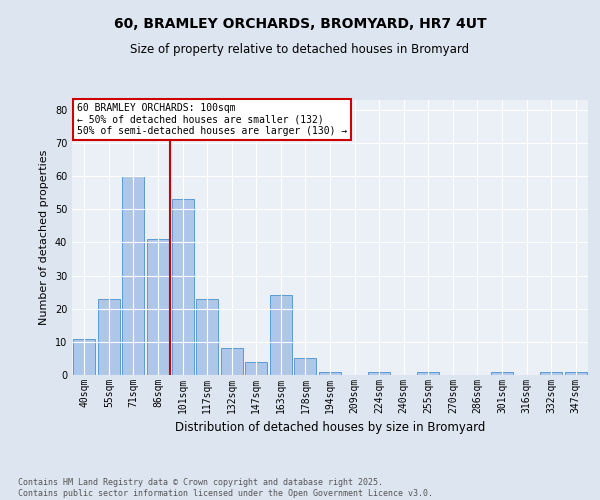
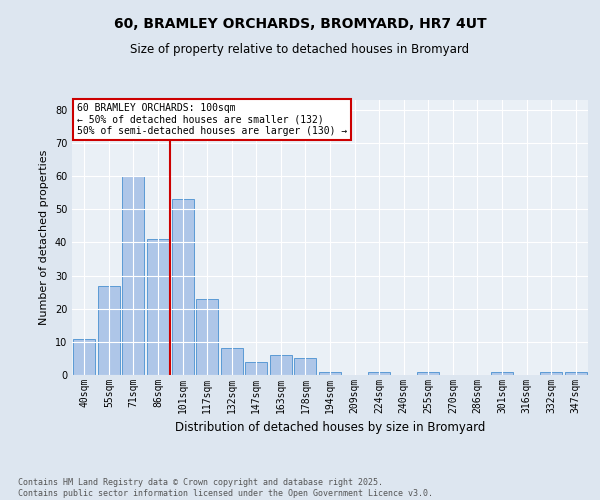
55sqm: 23 -> 27
163sqm: 24 -> 6
